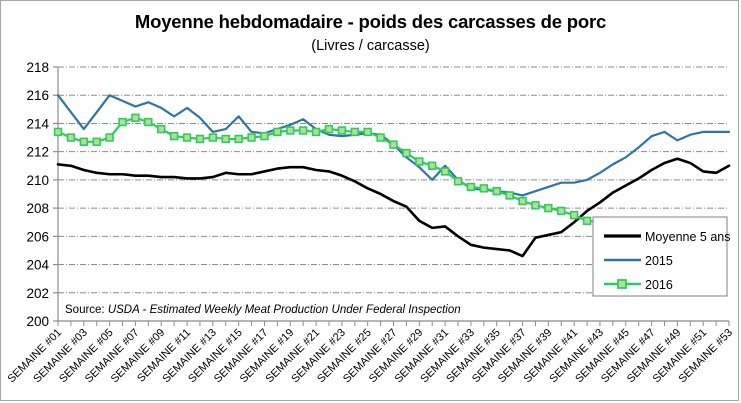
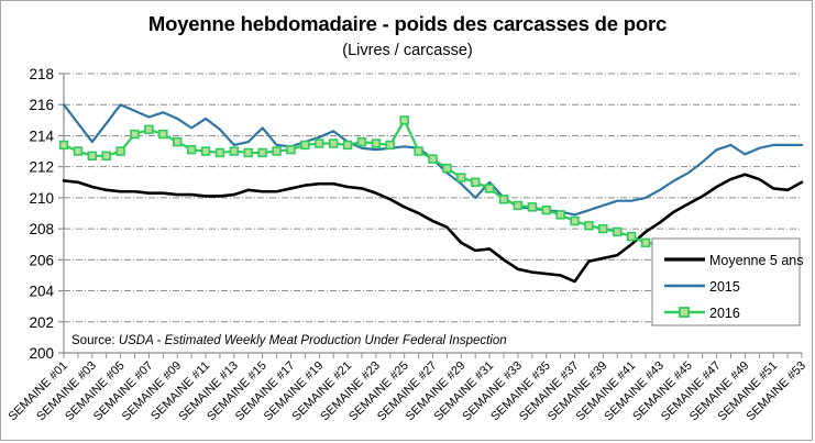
2016/SEMAINE #25: 213.4 -> 215.0
